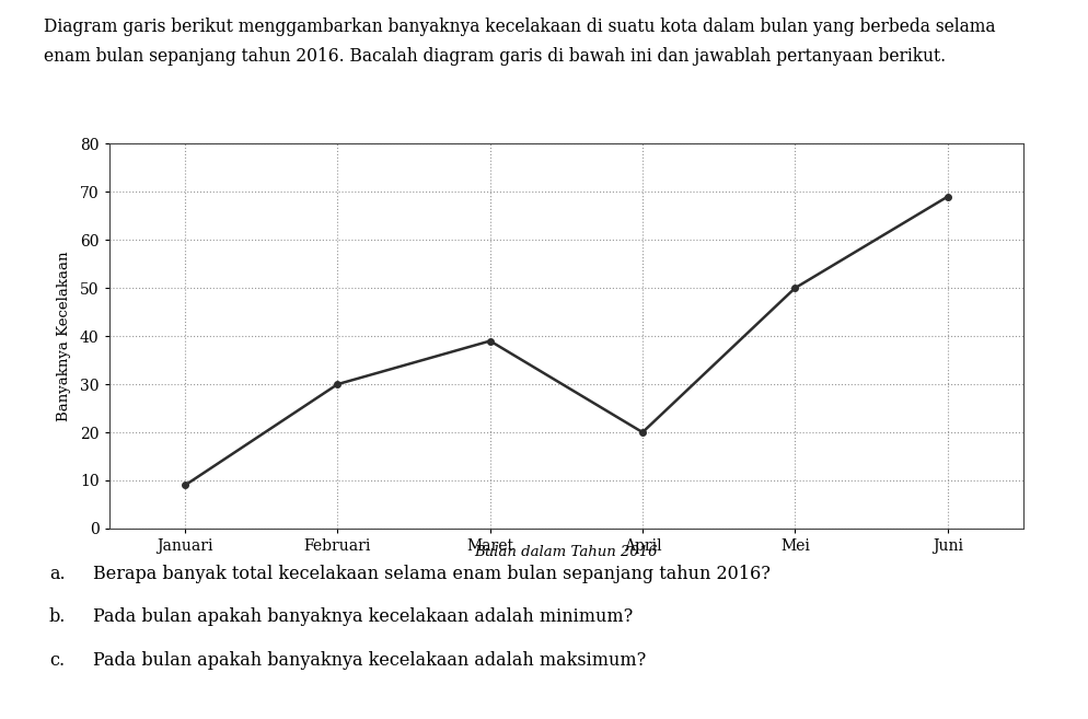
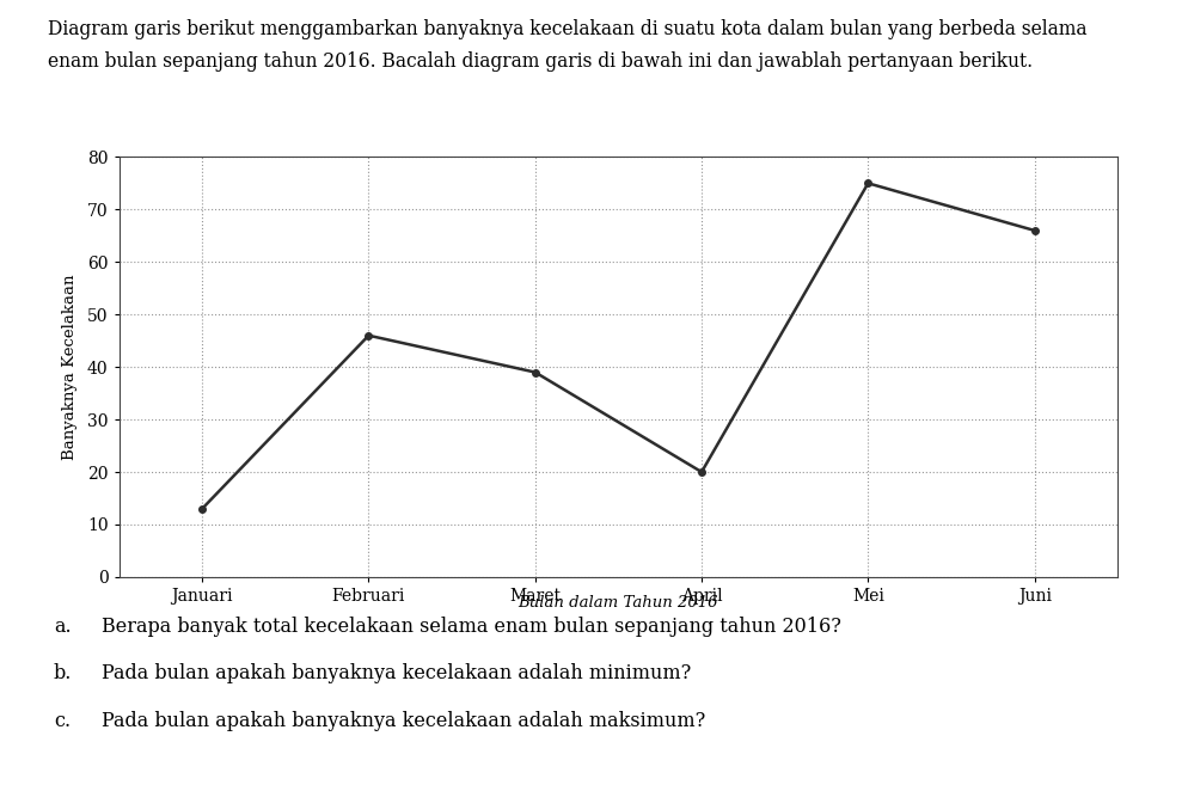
Januari: 9 -> 13
Februari: 30 -> 46
Mei: 50 -> 75
Juni: 69 -> 66
